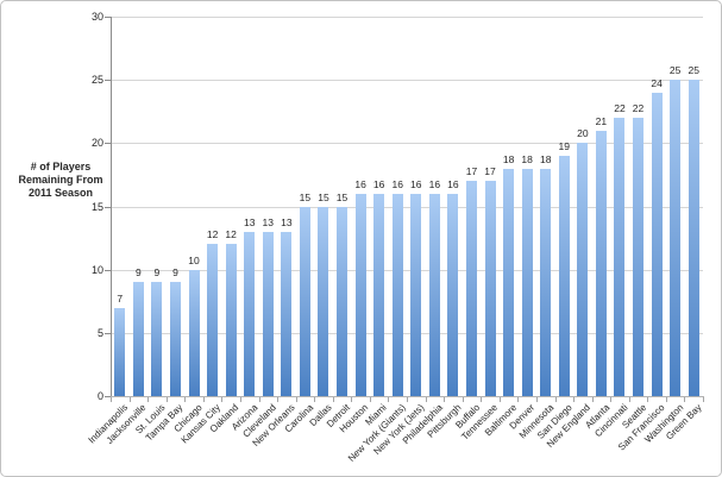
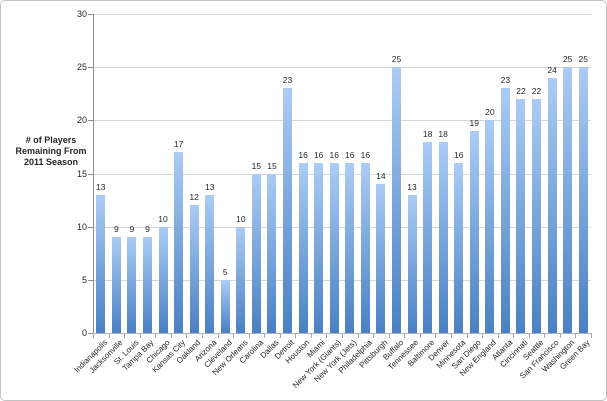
Indianapolis: 7 -> 13
Kansas City: 12 -> 17
Cleveland: 13 -> 5
New Orleans: 13 -> 10
Detroit: 15 -> 23
Pittsburgh: 16 -> 14
Buffalo: 17 -> 25
Tennessee: 17 -> 13
Minnesota: 18 -> 16
Atlanta: 21 -> 23
